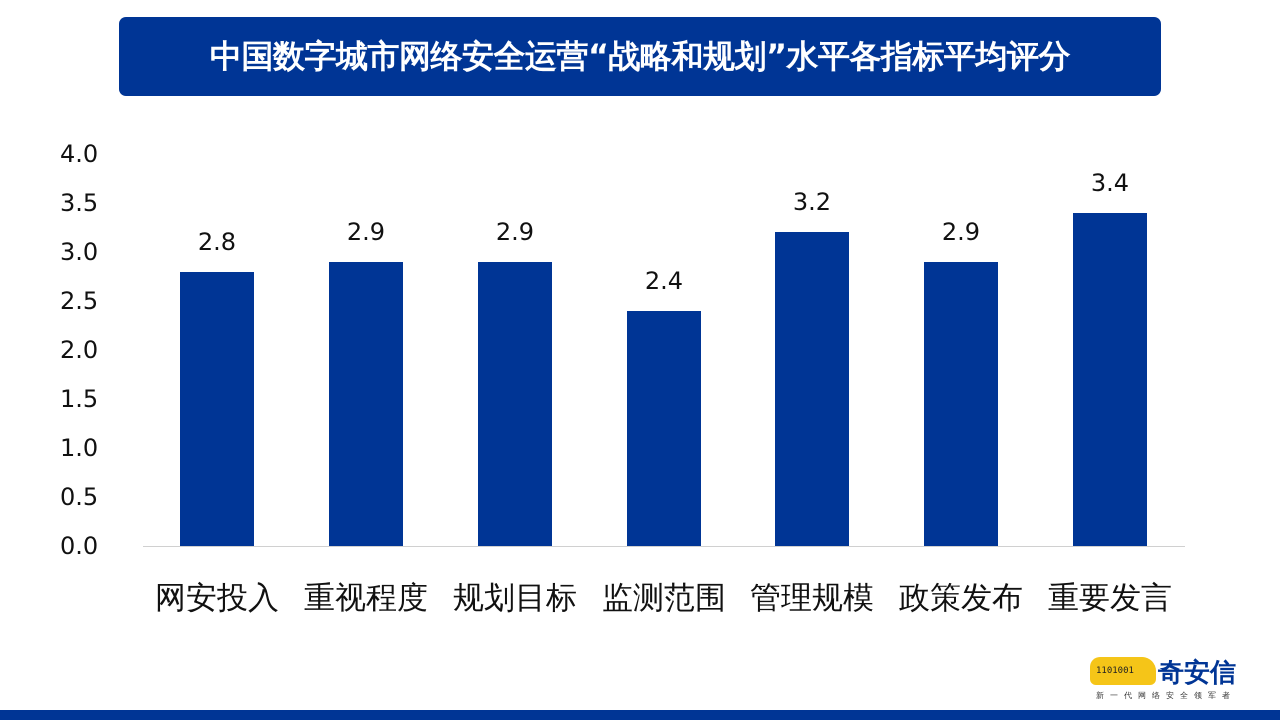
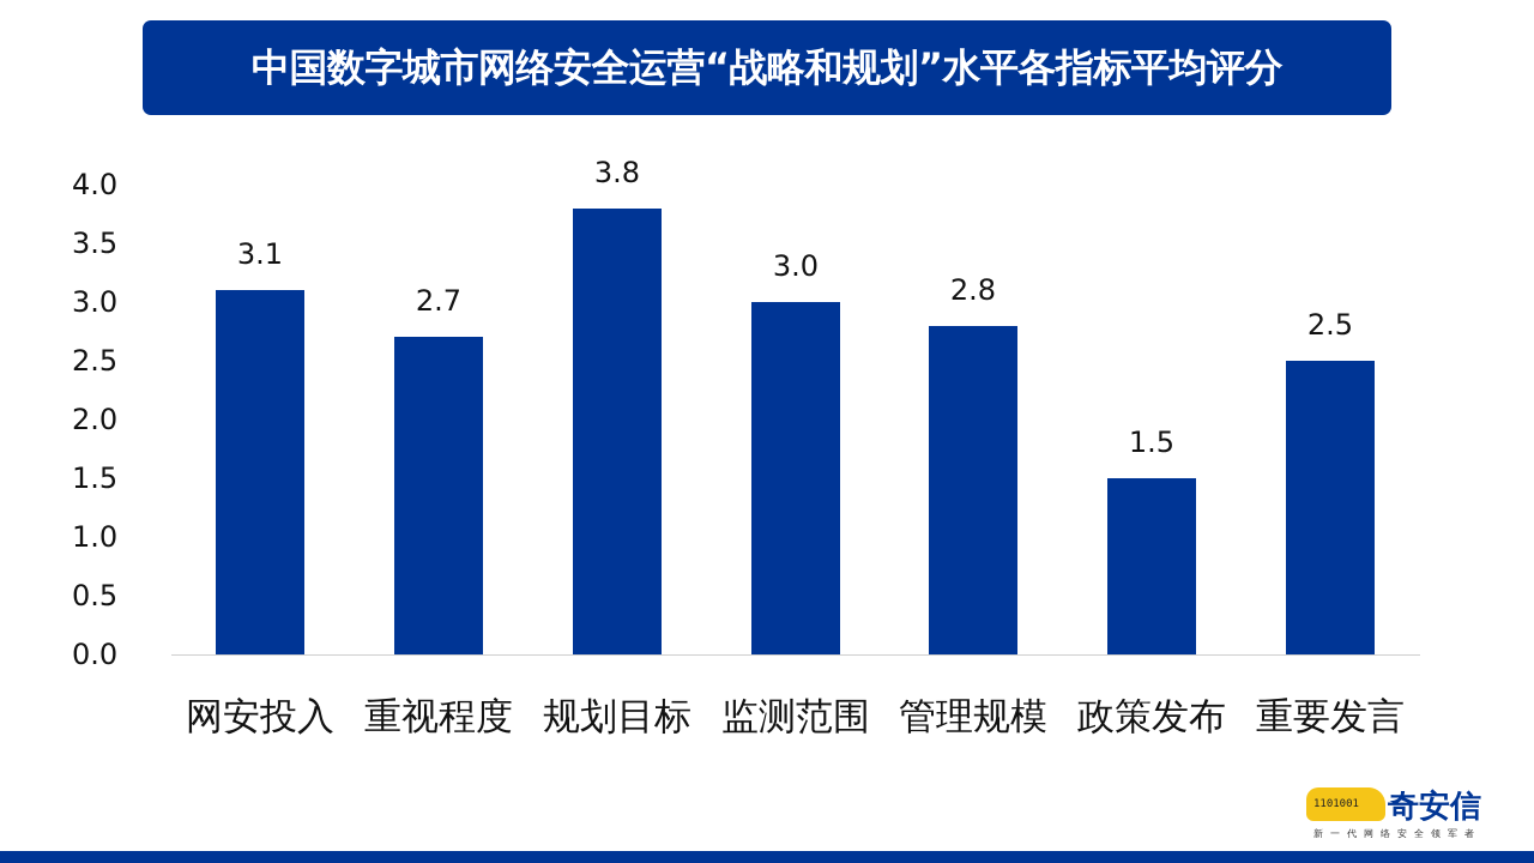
网安投入: 2.8 -> 3.1
重视程度: 2.9 -> 2.7
规划目标: 2.9 -> 3.8
监测范围: 2.4 -> 3.0
管理规模: 3.2 -> 2.8
政策发布: 2.9 -> 1.5
重要发言: 3.4 -> 2.5
